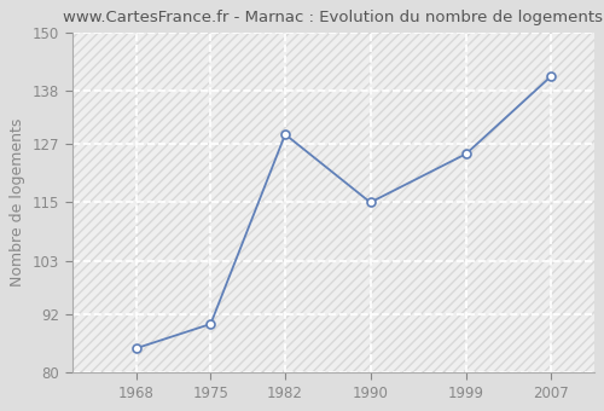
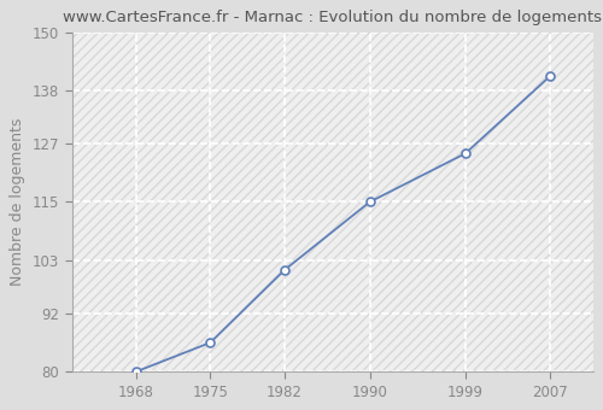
1968: 85 -> 80
1975: 90 -> 86
1982: 129 -> 101
